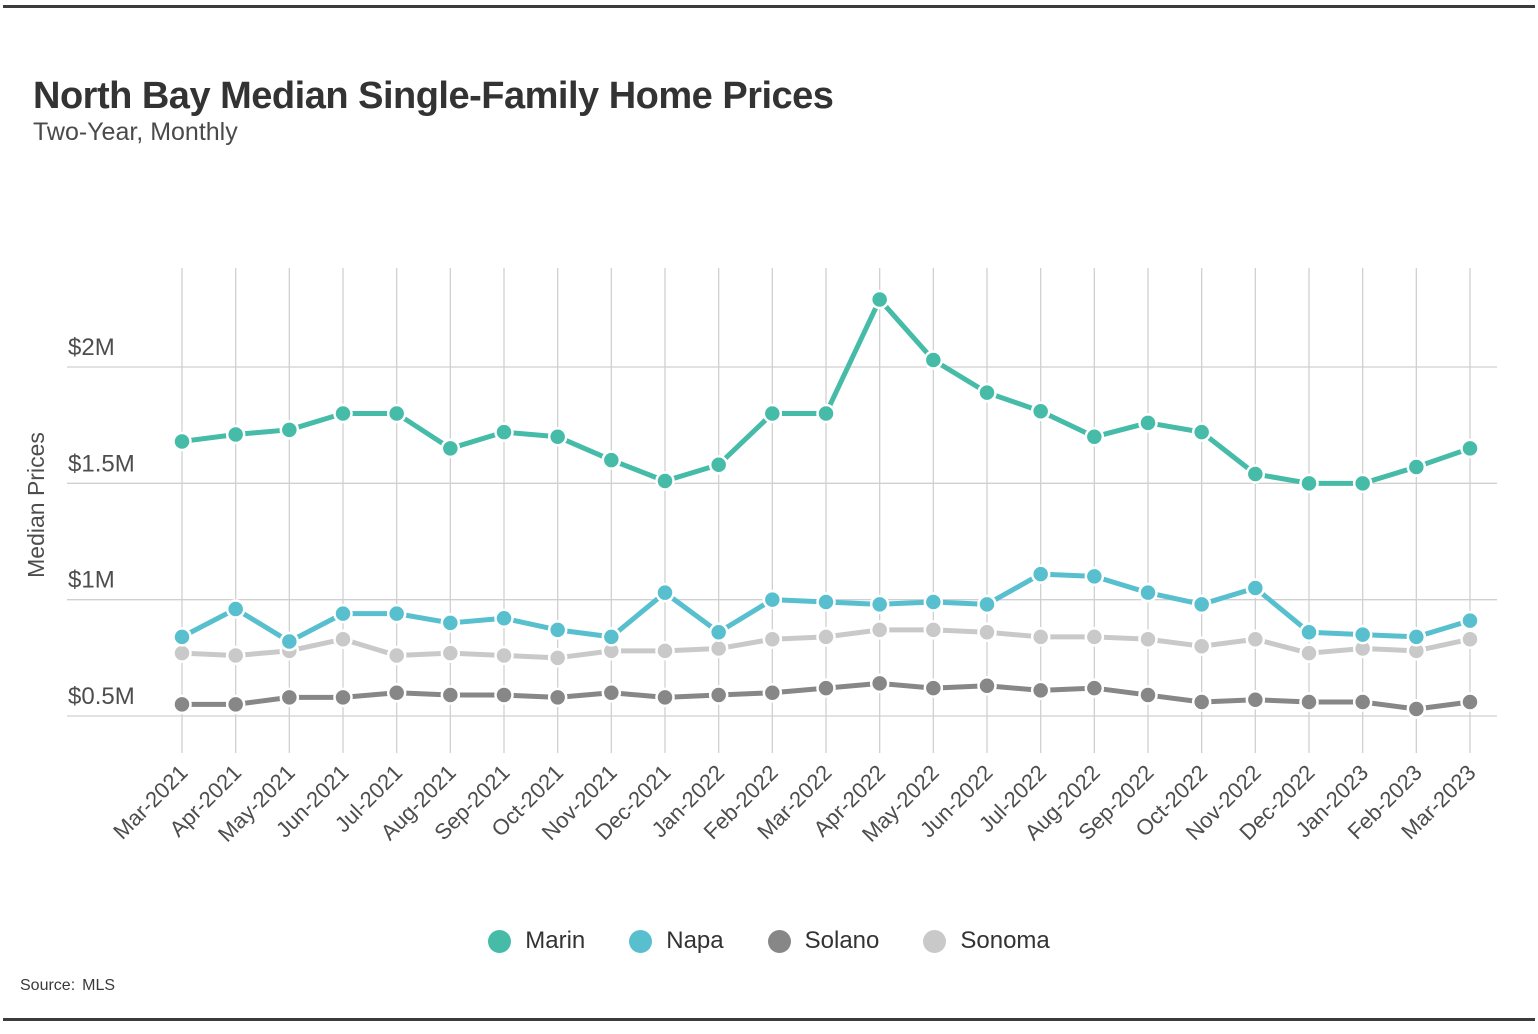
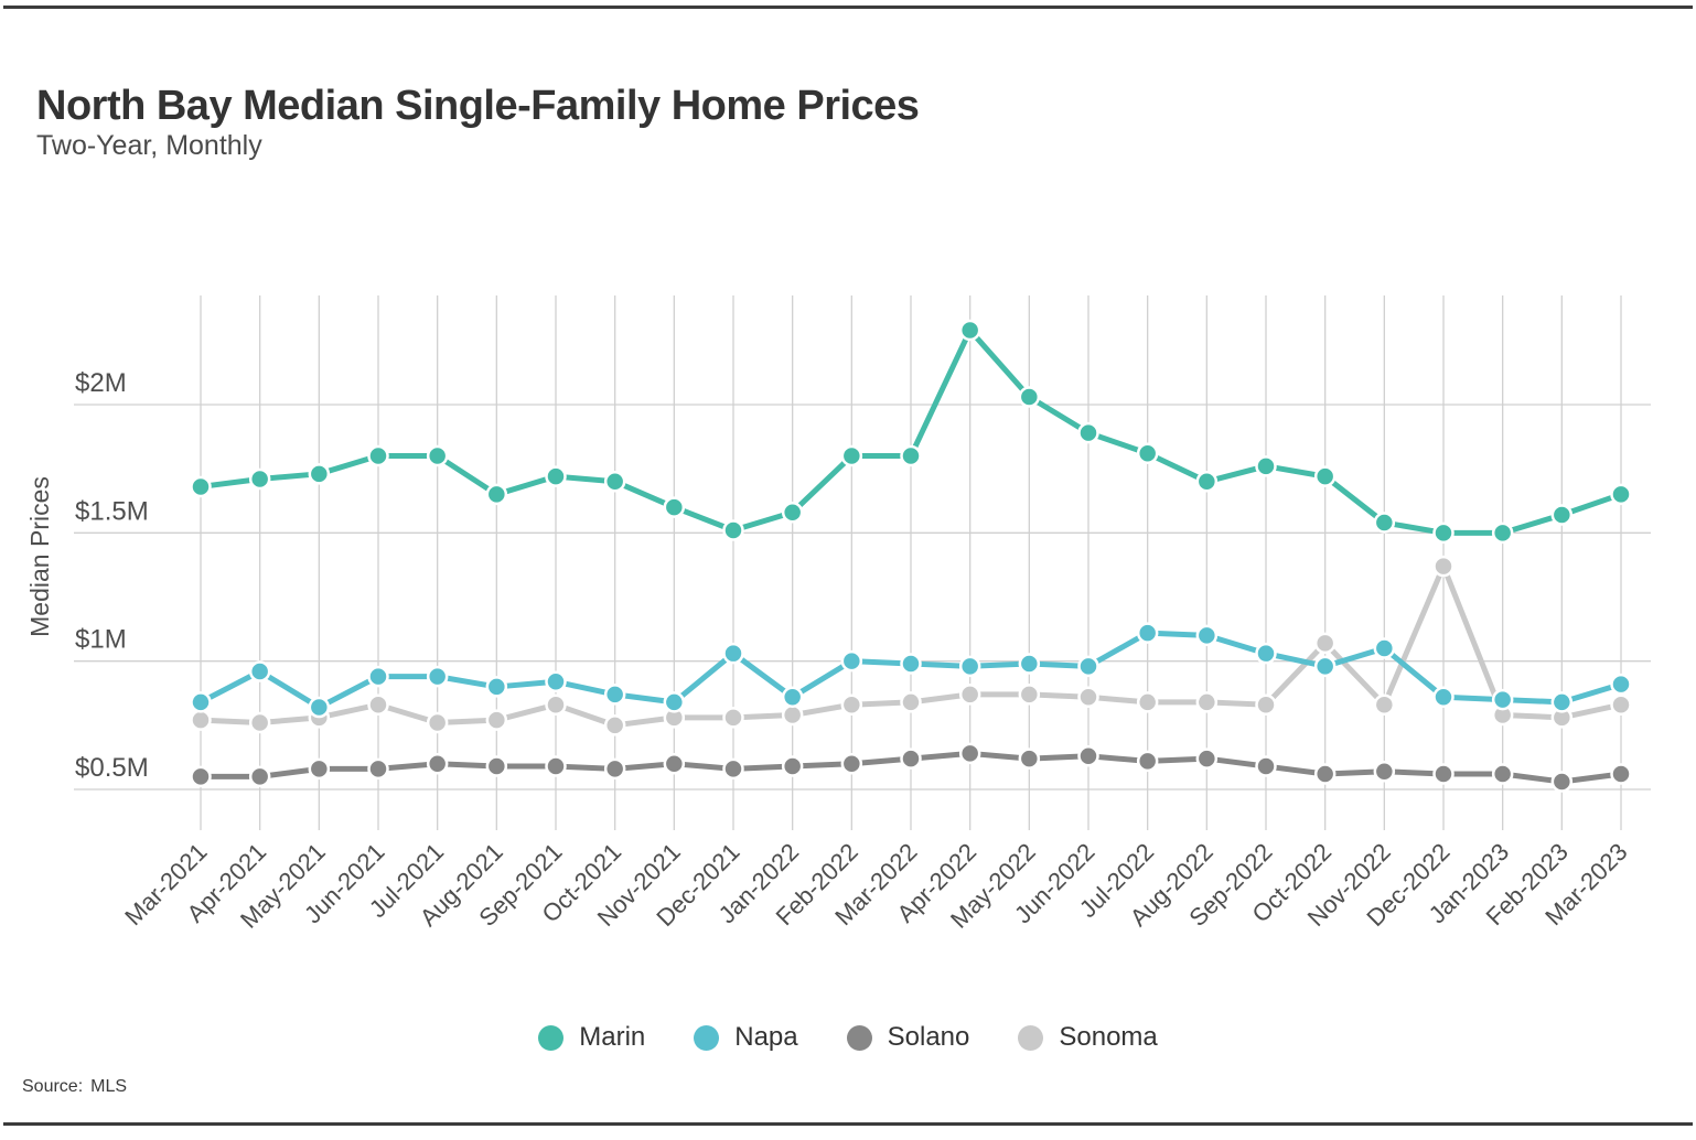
Sonoma/Sep-2021: $0.76M -> $0.83M
Sonoma/Oct-2022: $0.80M -> $1.07M
Sonoma/Dec-2022: $0.77M -> $1.37M
